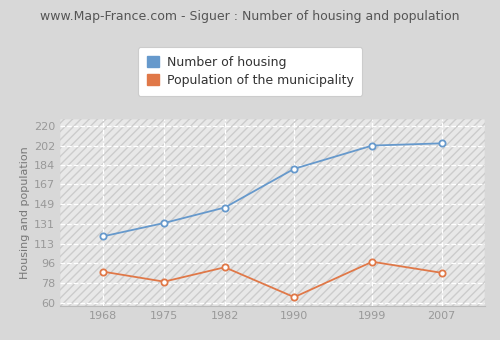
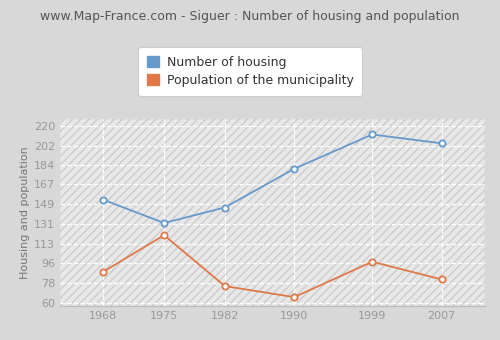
Number of housing/1968: 120 -> 153
Population of the municipality/1975: 79 -> 121
Population of the municipality/1982: 92 -> 75
Number of housing/1999: 202 -> 212
Population of the municipality/2007: 87 -> 81
